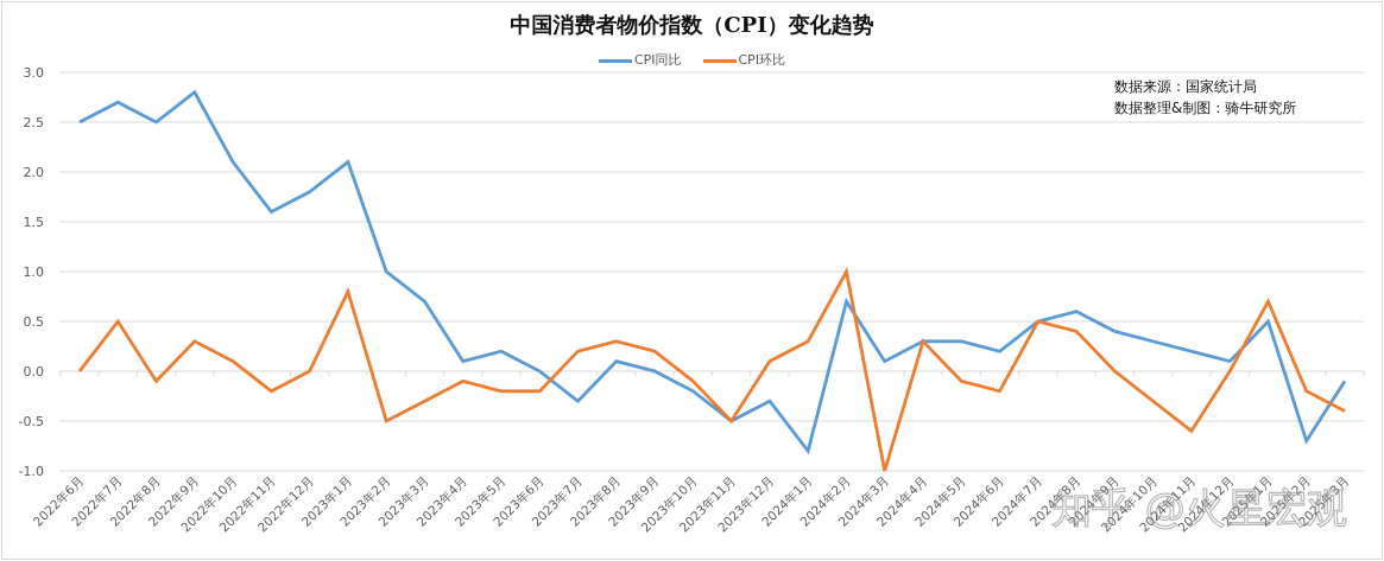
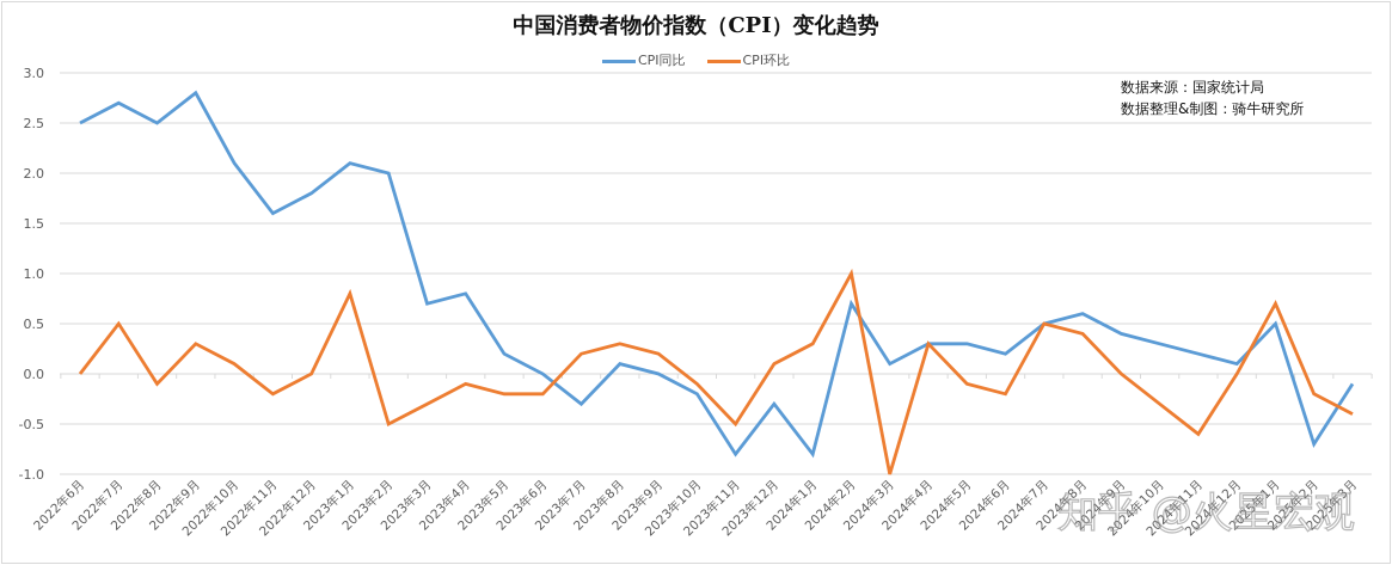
CPI同比/2023年2月: 1.0 -> 2.0
CPI同比/2023年4月: 0.1 -> 0.8
CPI同比/2023年11月: -0.5 -> -0.8
